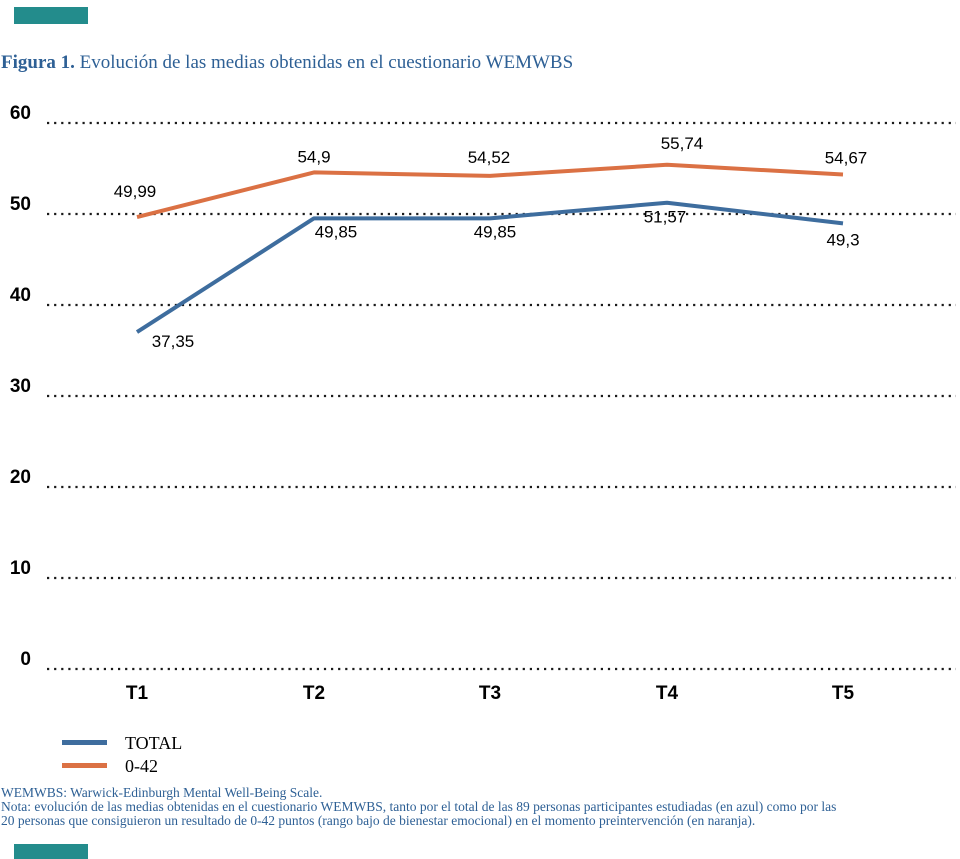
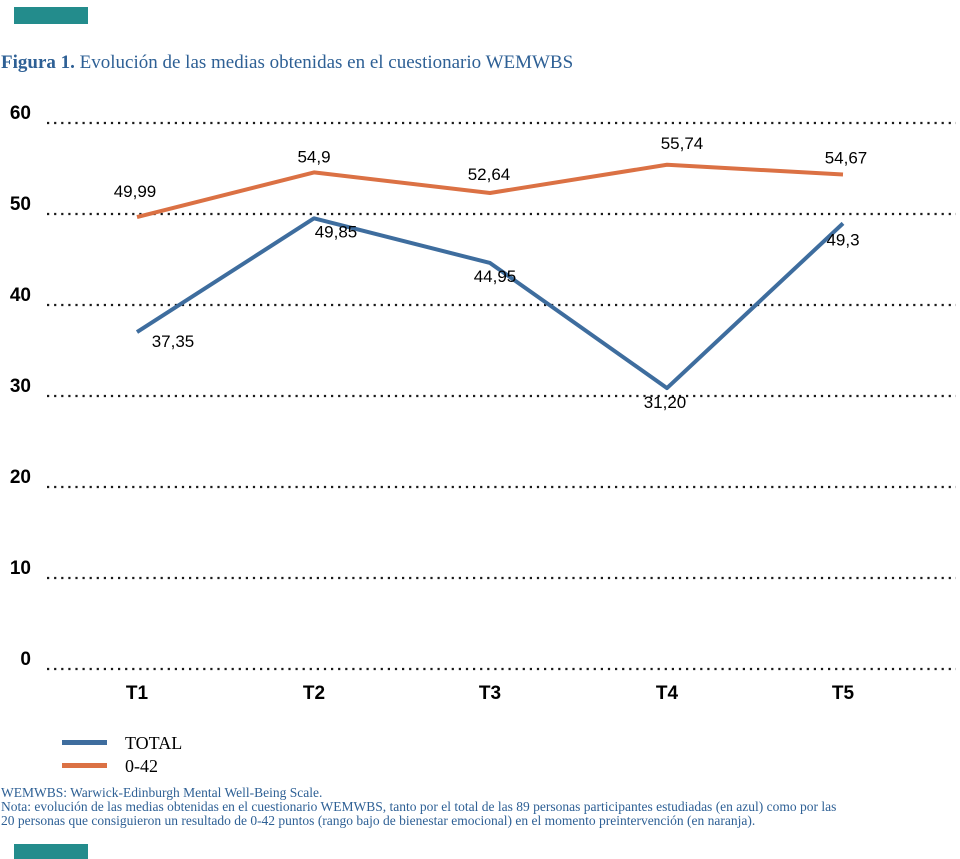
TOTAL/T3: 49,85 -> 44,95
0-42/T3: 54,52 -> 52,64
TOTAL/T4: 51,57 -> 31,20
